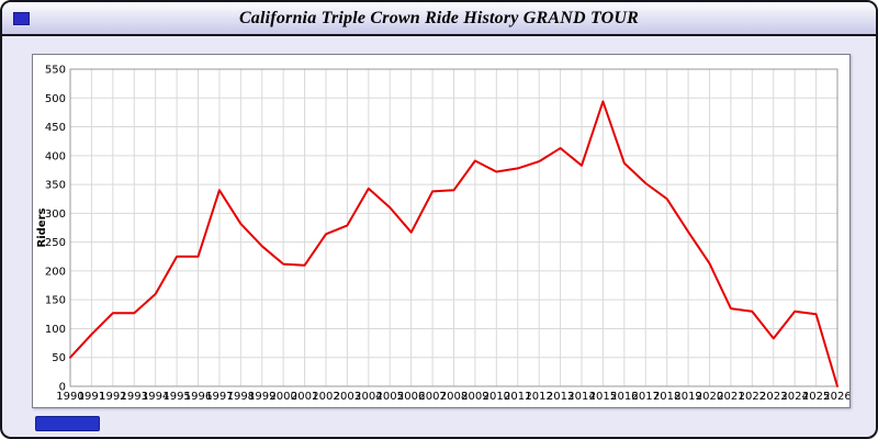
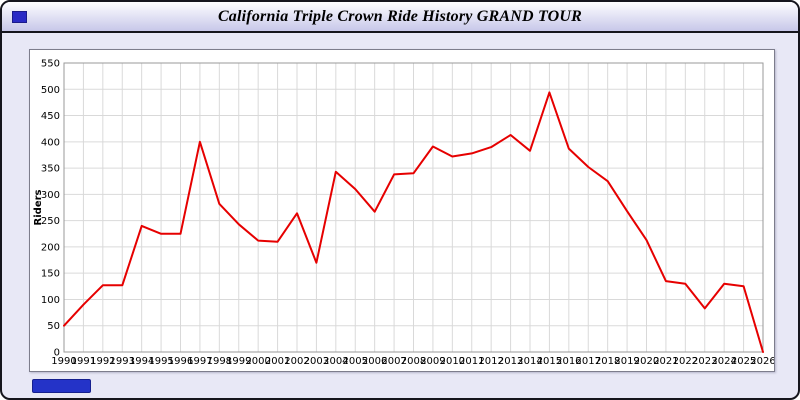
1994: 160 -> 240
1997: 340 -> 400
2003: 280 -> 170
